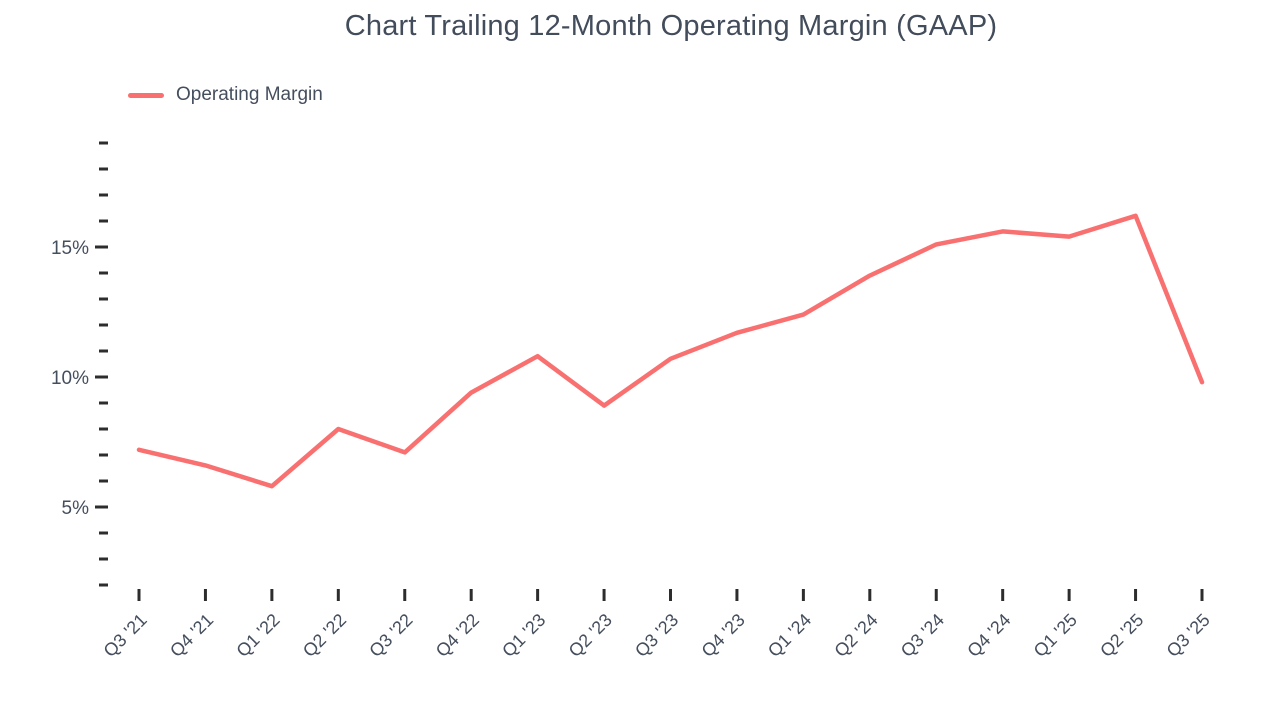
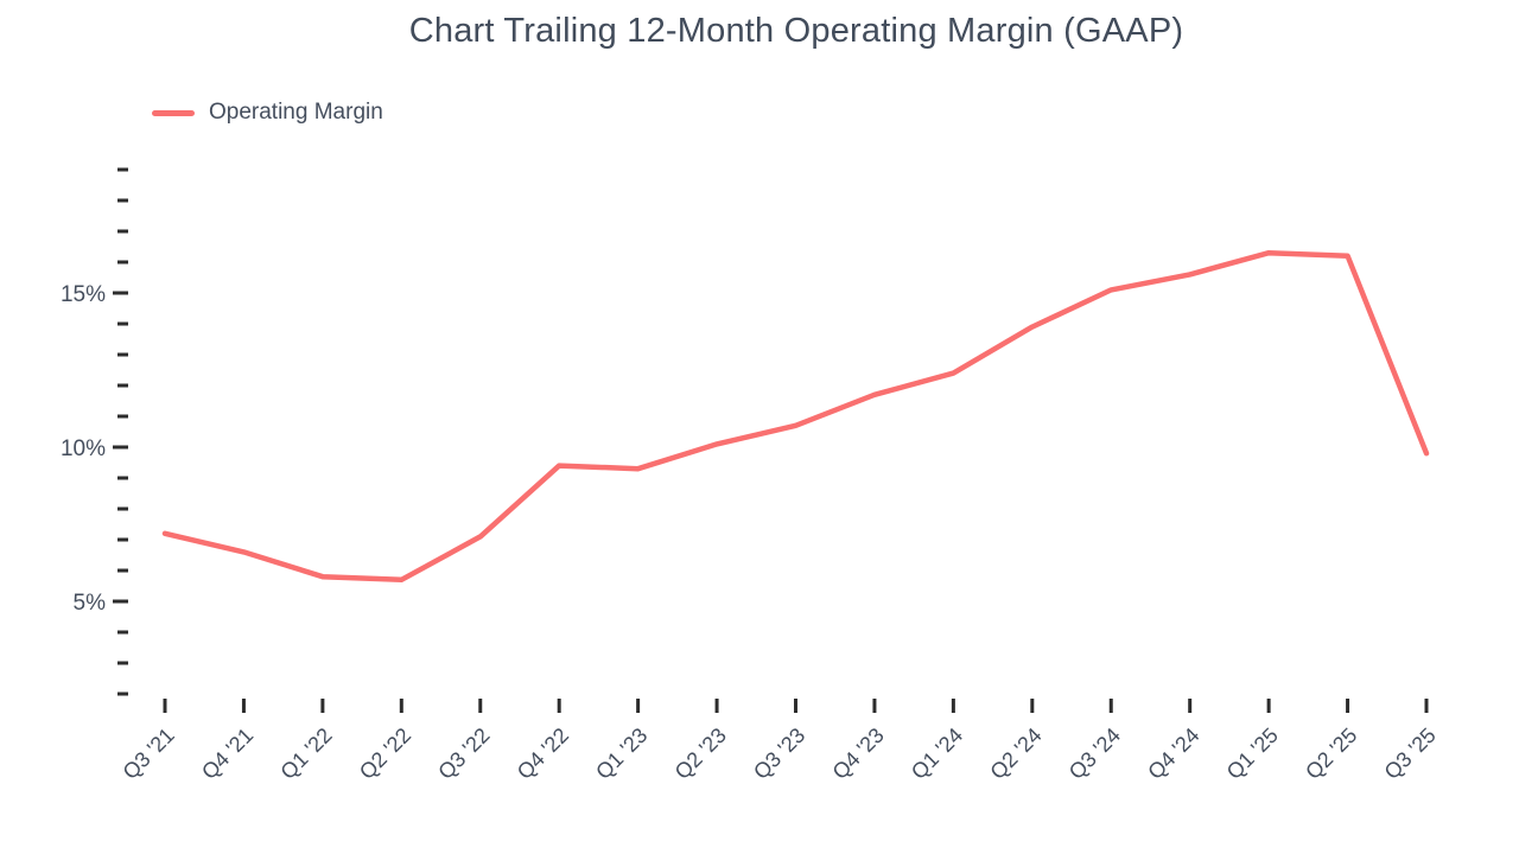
Q2 '22: 8.0% -> 5.7%
Q1 '23: 10.8% -> 9.3%
Q2 '23: 8.9% -> 10.1%
Q1 '25: 15.4% -> 16.3%
